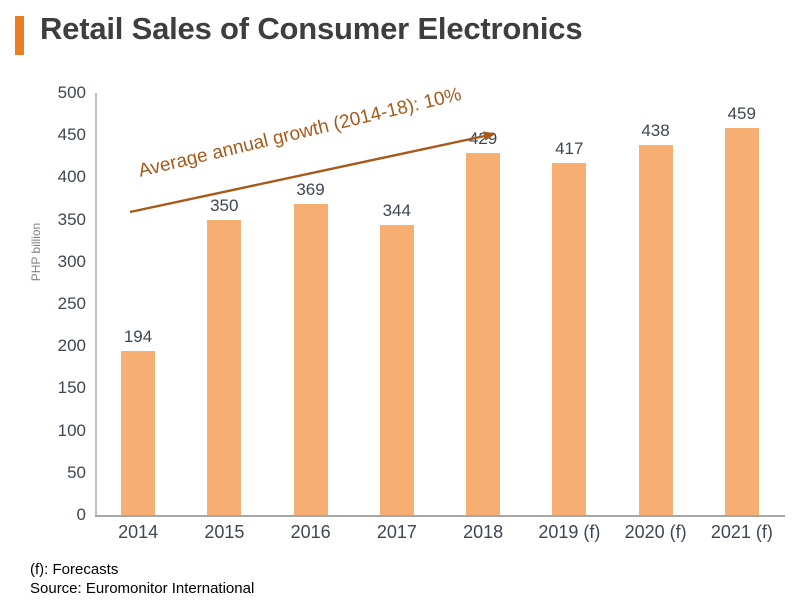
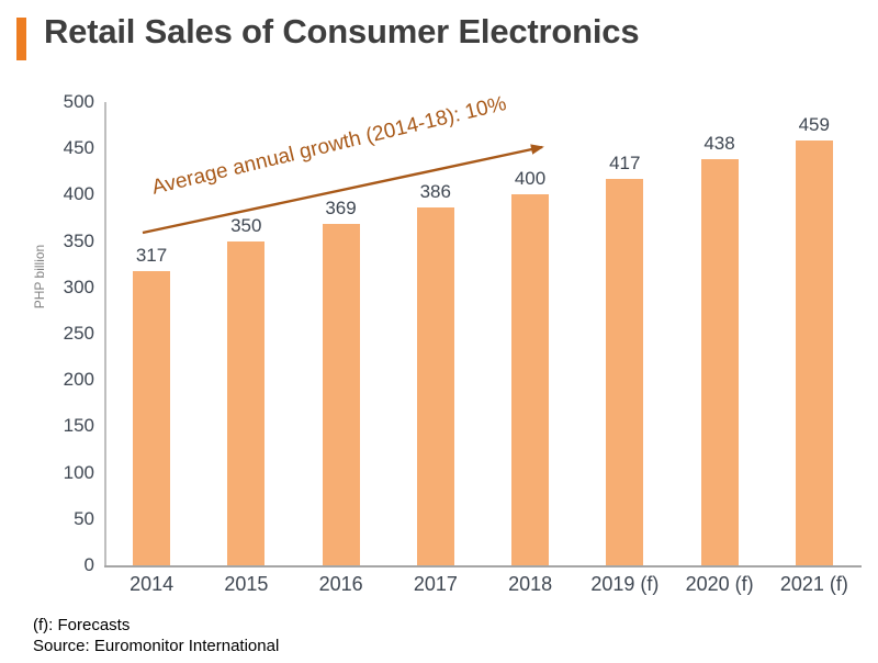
2014: 194 -> 317
2017: 344 -> 386
2018: 429 -> 400
